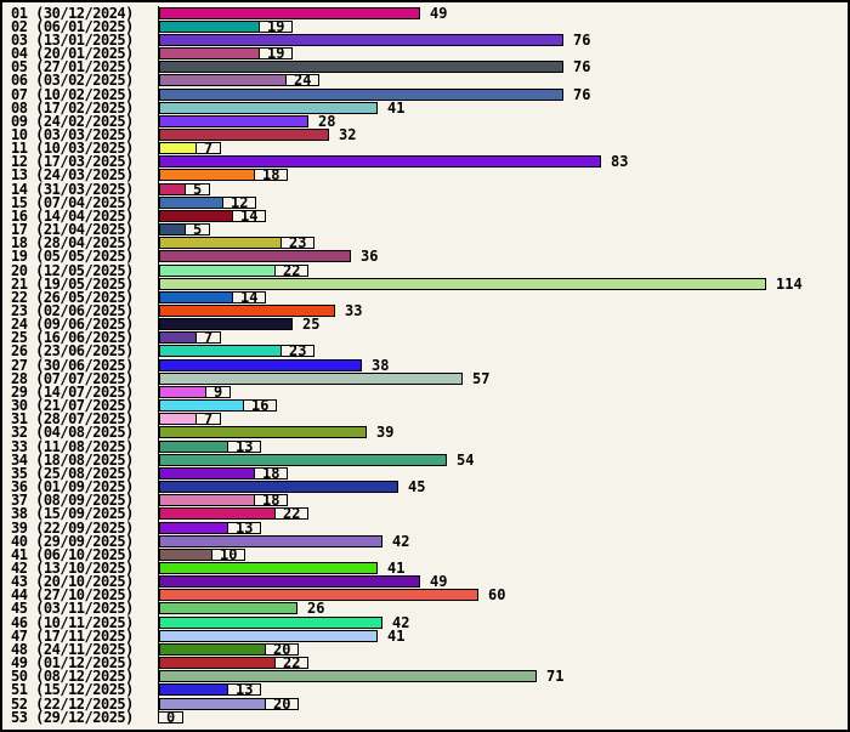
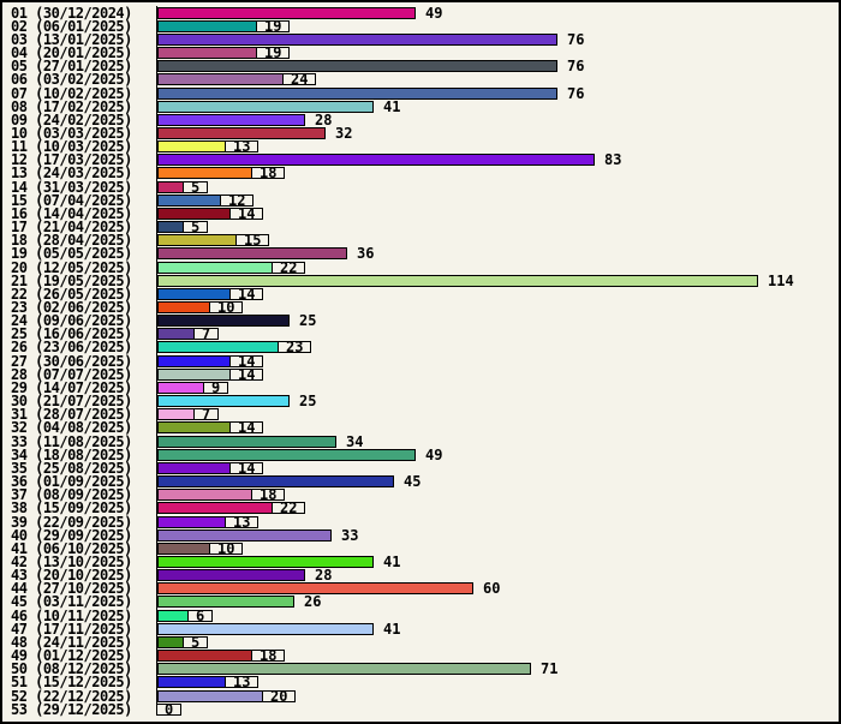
11 (10/03/2025): 7 -> 13
18 (28/04/2025): 23 -> 15
23 (02/06/2025): 33 -> 10
27 (30/06/2025): 38 -> 14
28 (07/07/2025): 57 -> 14
30 (21/07/2025): 16 -> 25
32 (04/08/2025): 39 -> 14
33 (11/08/2025): 13 -> 34
34 (18/08/2025): 54 -> 49
35 (25/08/2025): 18 -> 14
40 (29/09/2025): 42 -> 33
43 (20/10/2025): 49 -> 28
46 (10/11/2025): 42 -> 6
48 (24/11/2025): 20 -> 5
49 (01/12/2025): 22 -> 18
